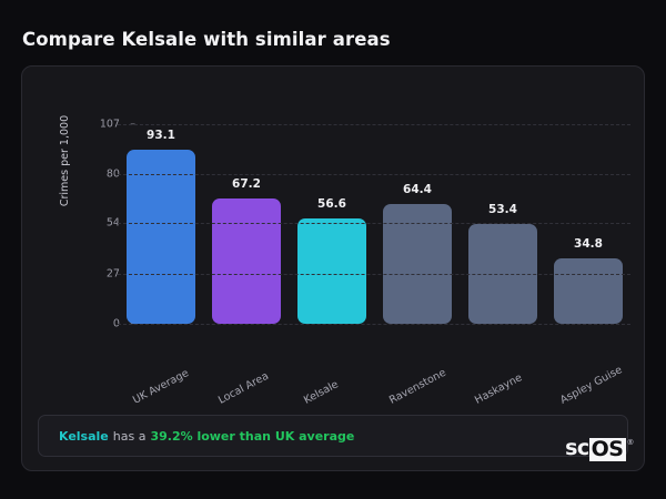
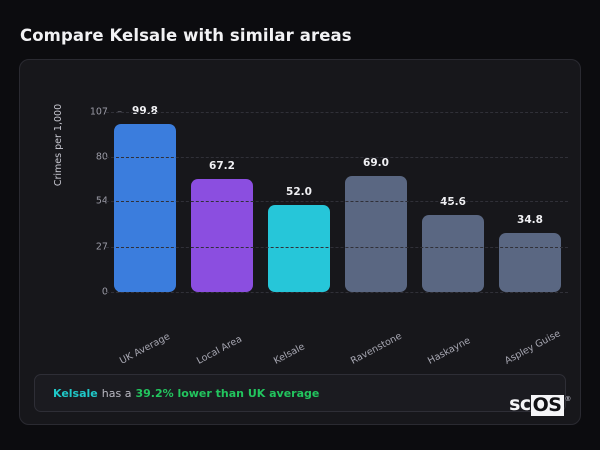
UK Average: 93.1 -> 99.8
Kelsale: 56.6 -> 52.0
Ravenstone: 64.4 -> 69.0
Haskayne: 53.4 -> 45.6
